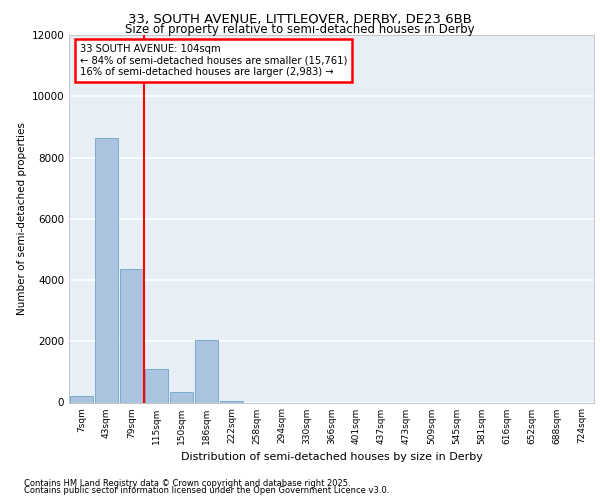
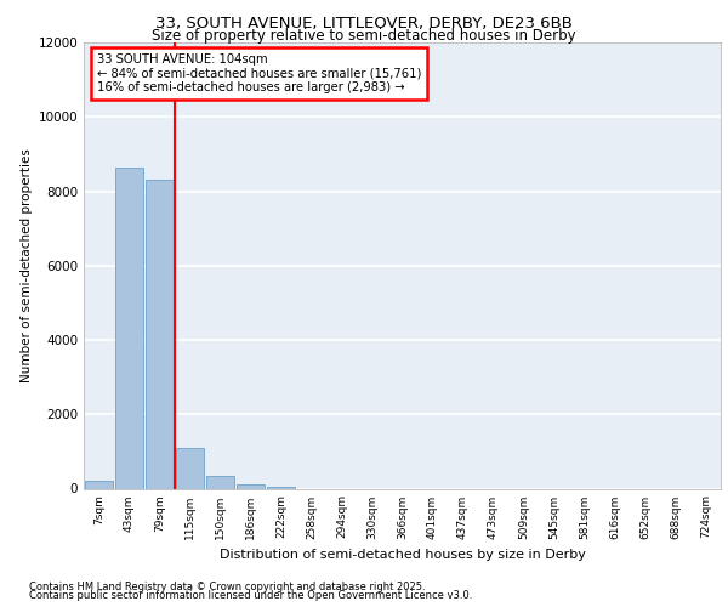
79sqm: 4350 -> 8300
186sqm: 2050 -> 120
